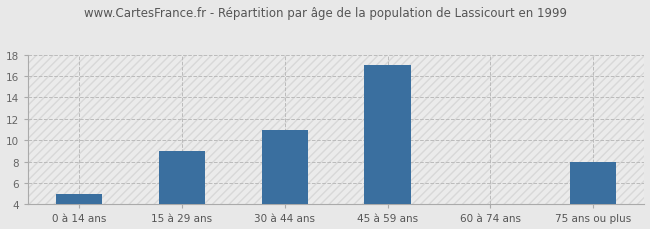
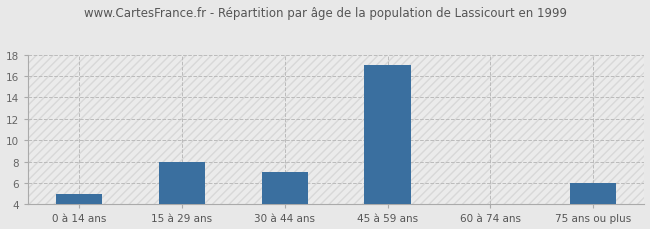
15 à 29 ans: 9 -> 8
30 à 44 ans: 11 -> 7
75 ans ou plus: 8 -> 6
